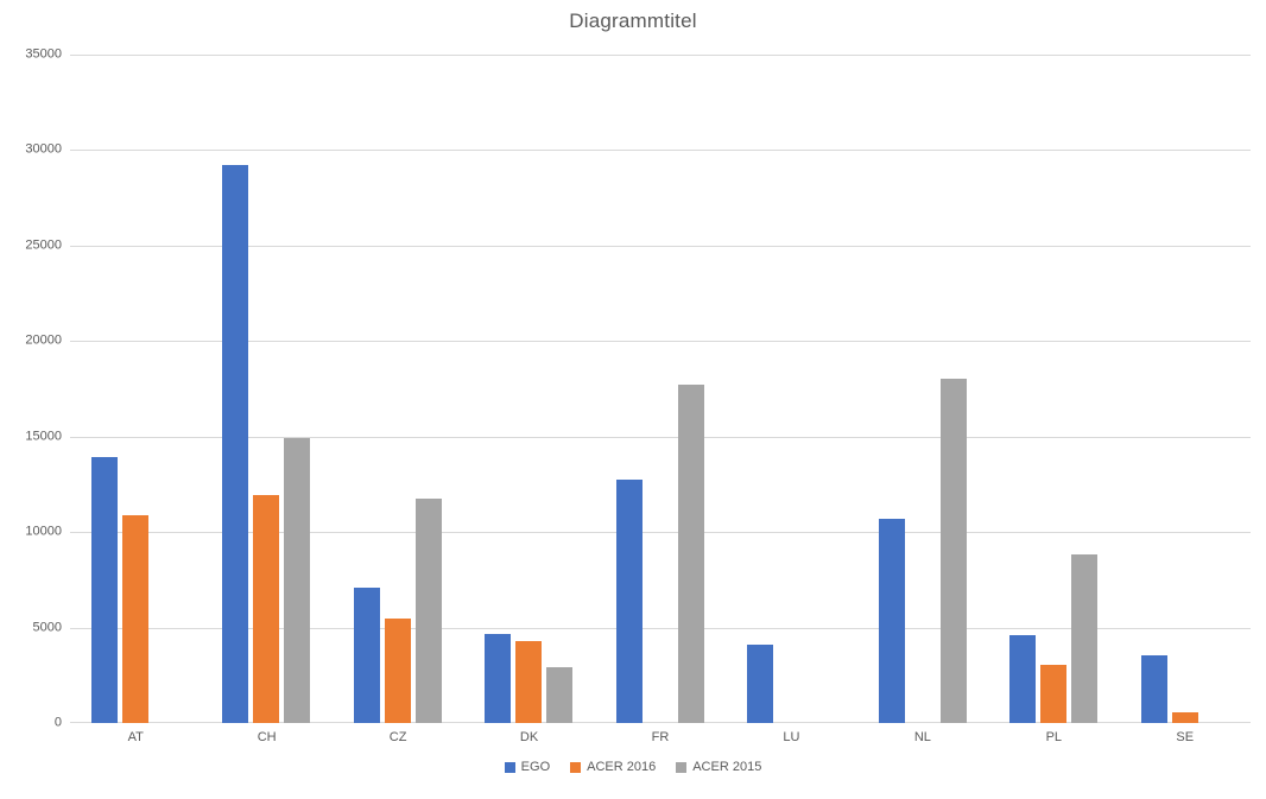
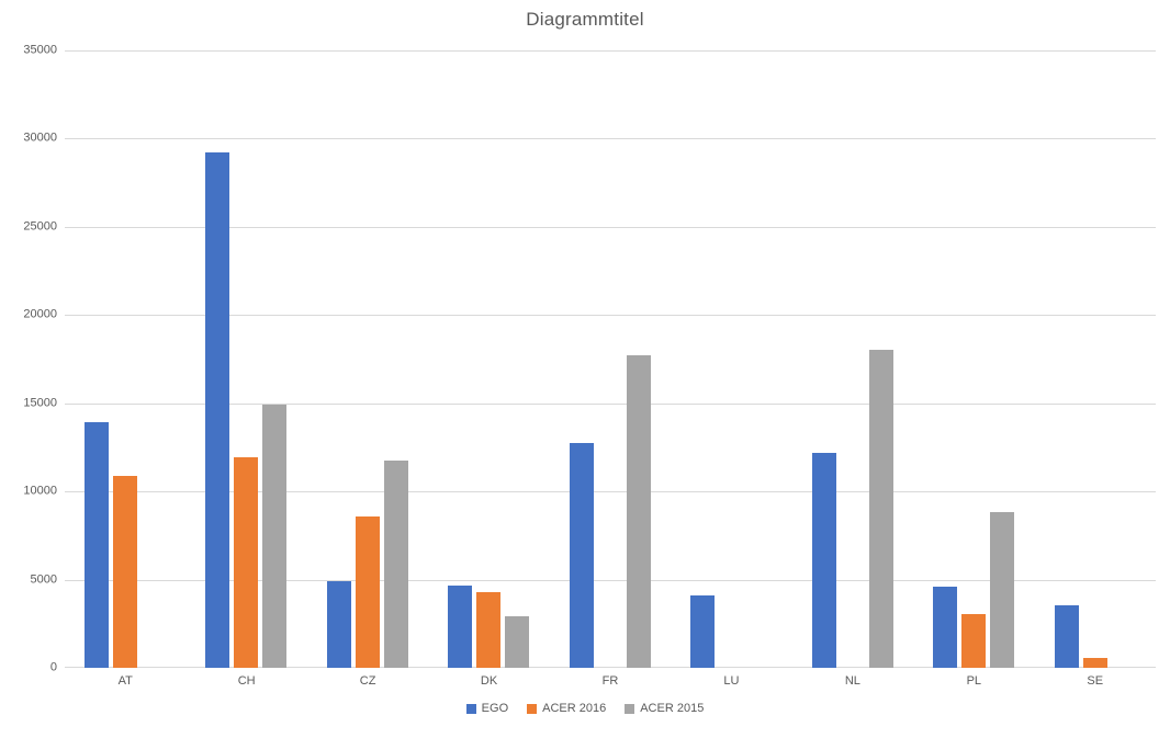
EGO/CZ: 7100 -> 4900
ACER 2016/CZ: 5500 -> 8600
EGO/NL: 10700 -> 12200
